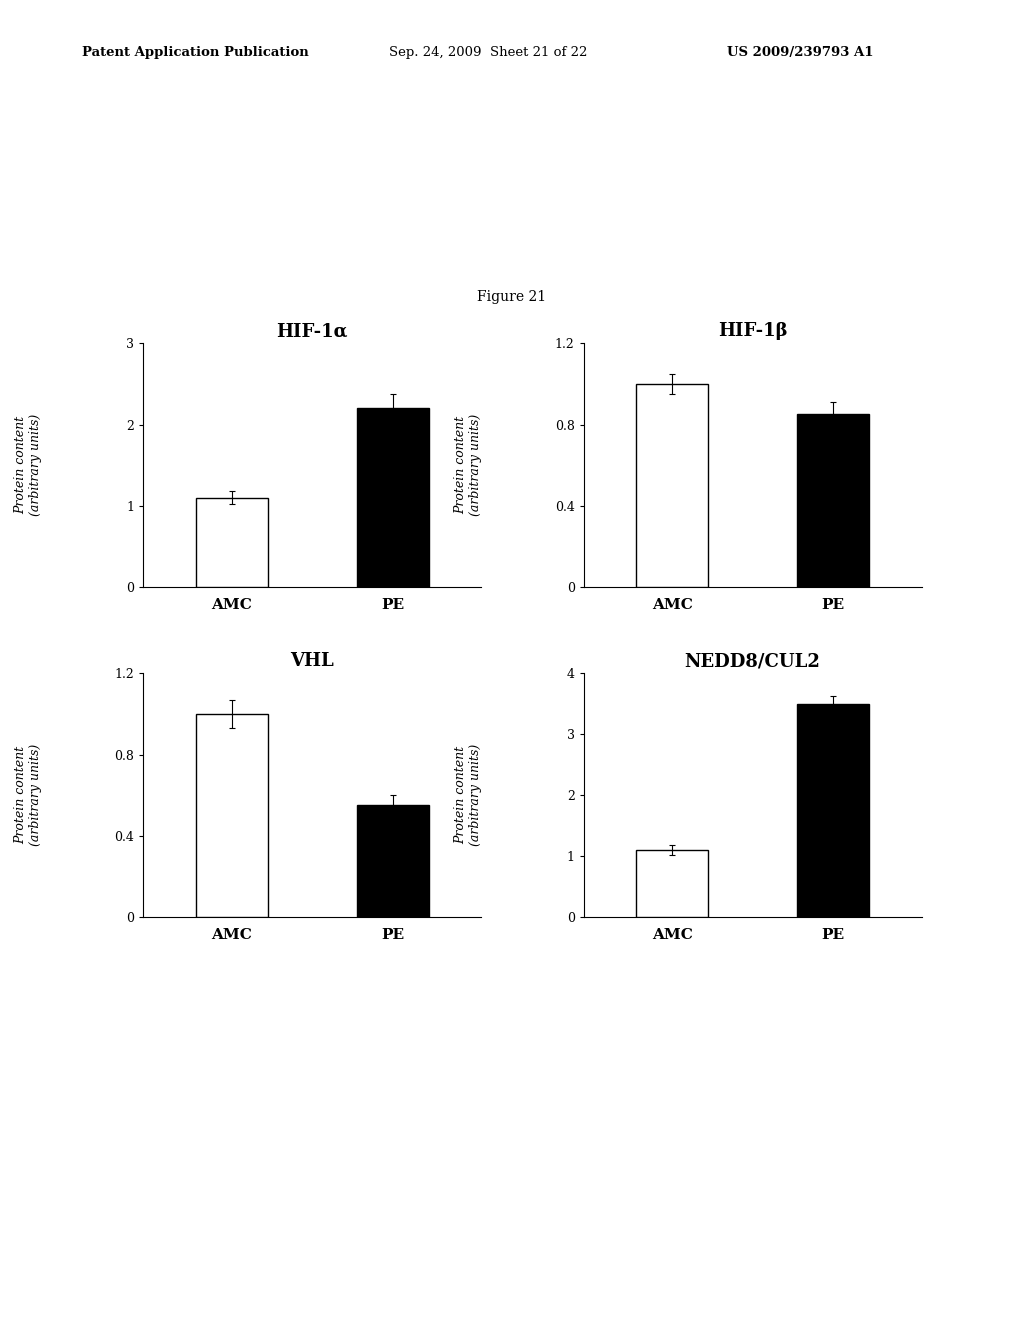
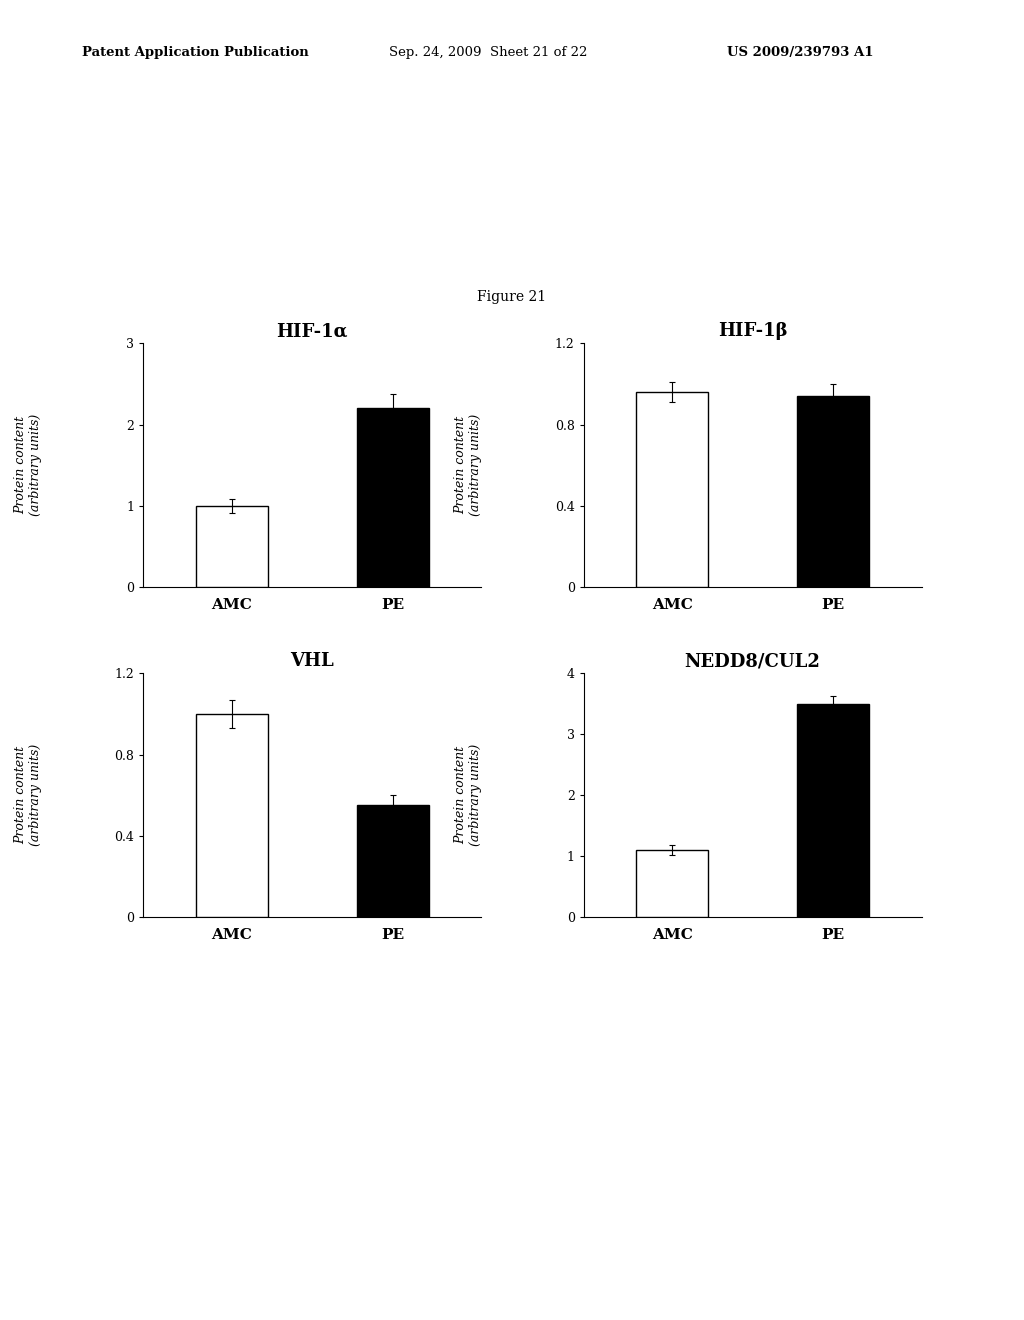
HIF-1α/AMC: 1.1 -> 1.0
HIF-1β/AMC: 1.00 -> 0.96
HIF-1β/PE: 0.85 -> 0.94
